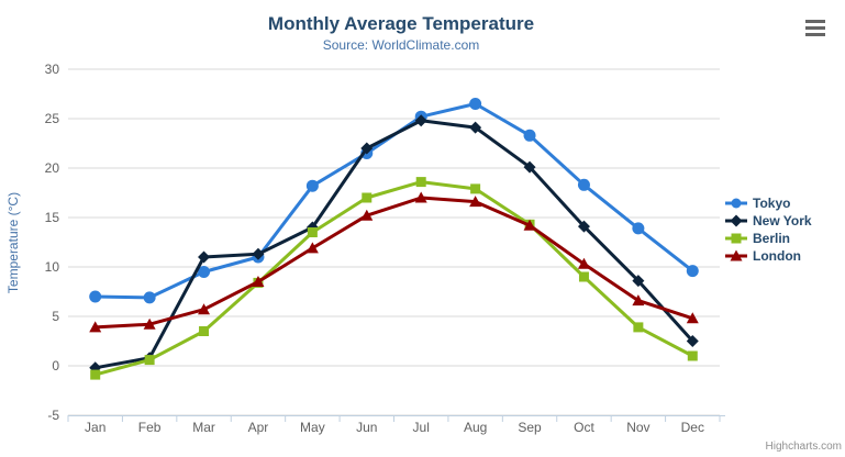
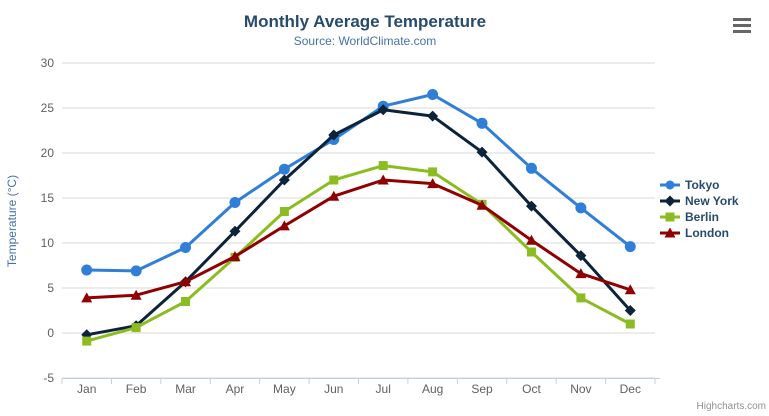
New York/Mar: 11 -> 6
Tokyo/Apr: 11 -> 14
New York/May: 14 -> 17
